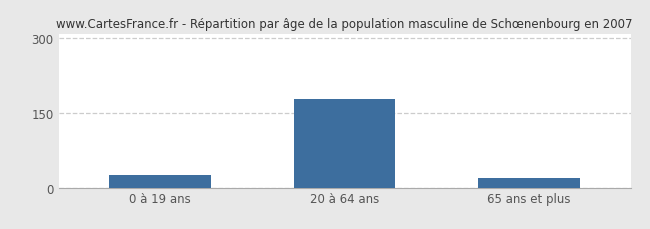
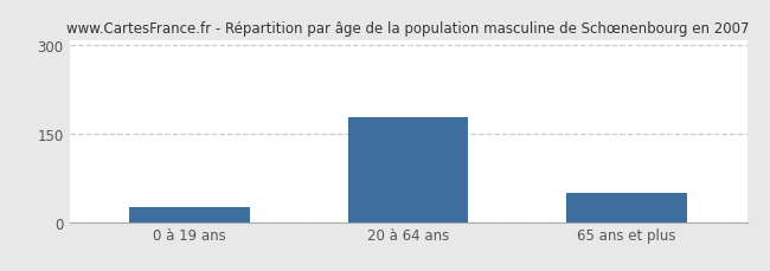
65 ans et plus: 20 -> 50
